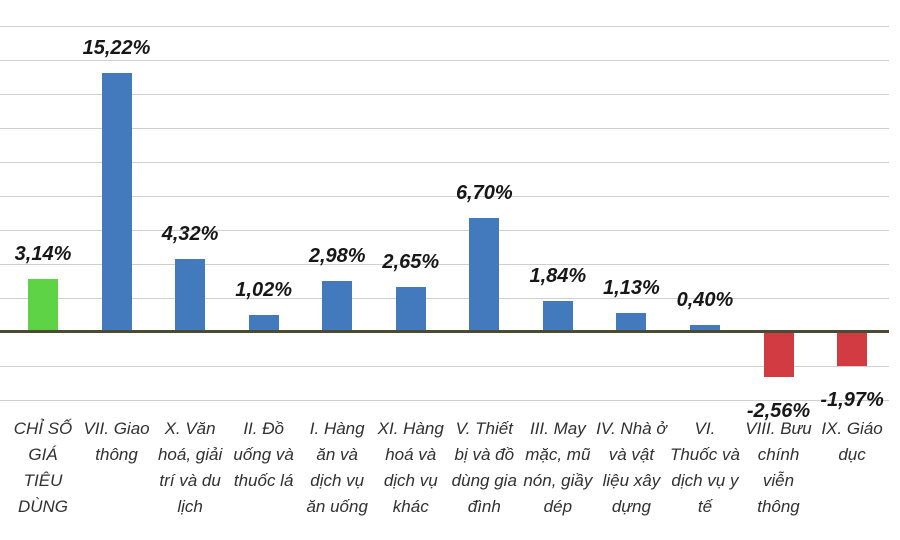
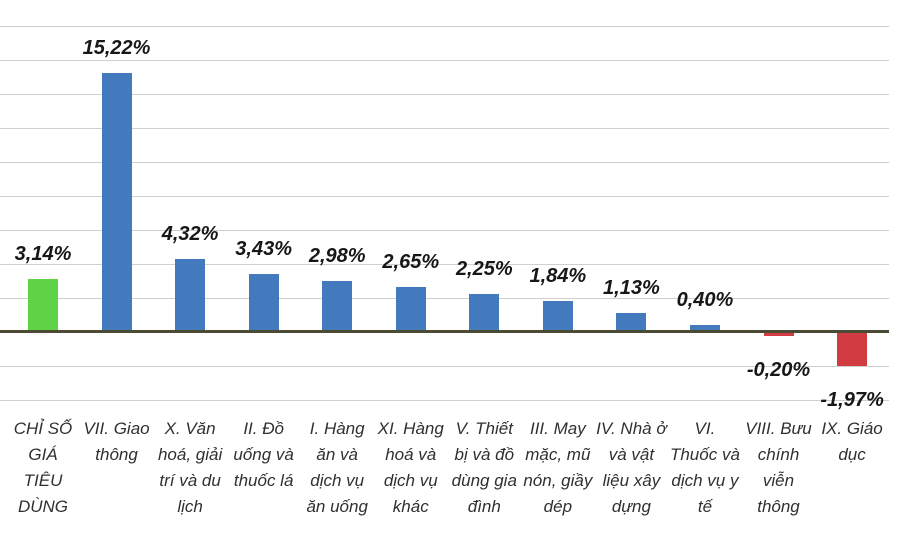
II. Đồ uống và thuốc lá: 1,02% -> 3,43%
V. Thiết bị và đồ dùng gia đình: 6,70% -> 2,25%
VIII. Bưu chính viễn thông: -2,56% -> -0,20%
